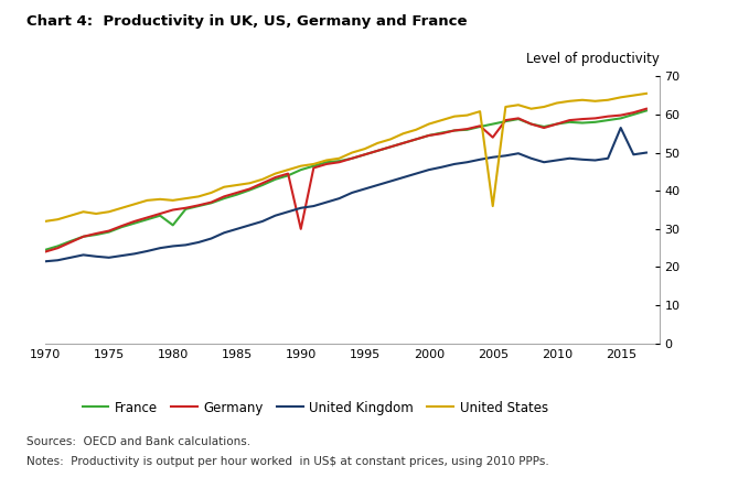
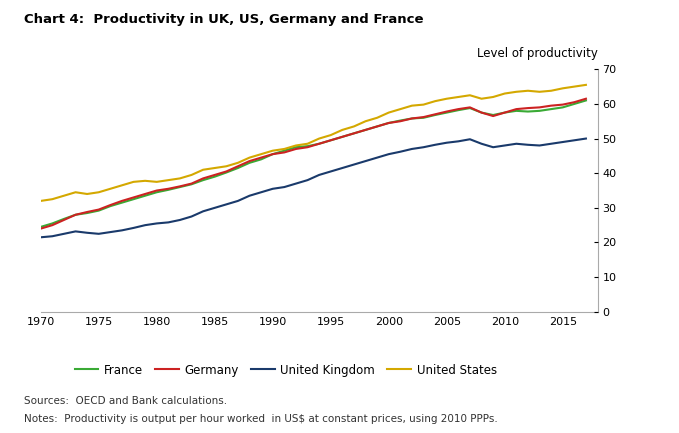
France/1980: 31.0 -> 34.5
Germany/1990: 30.0 -> 45.5
Germany/2005: 54.0 -> 57.8
United States/2005: 36.0 -> 61.5
United Kingdom/2015: 56.5 -> 49.0
